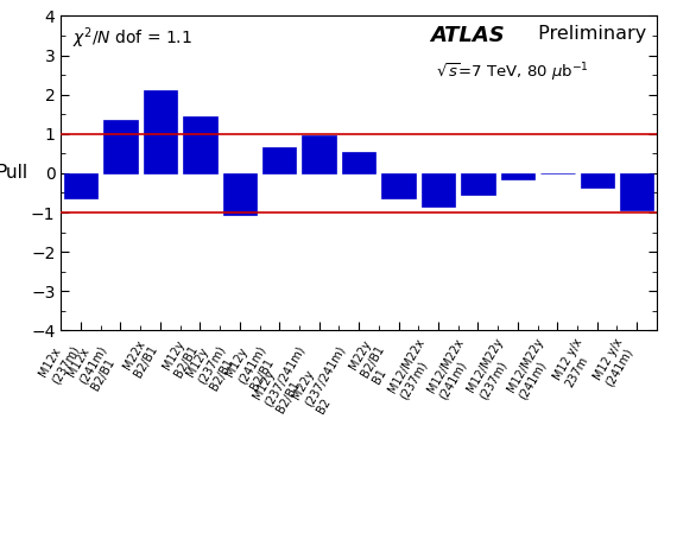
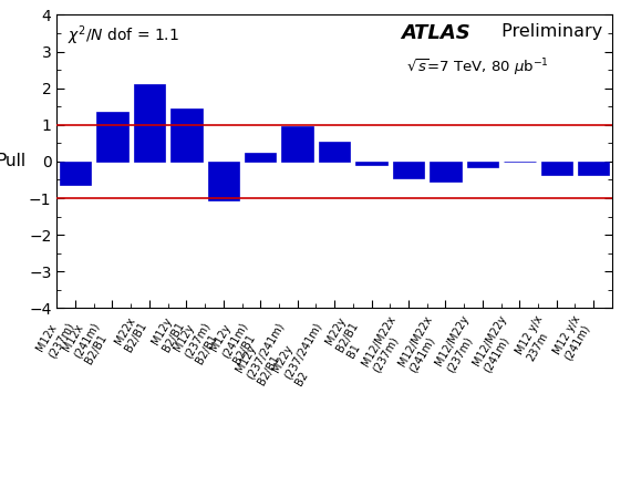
M12y (241m) B2/B1: 0.65 -> 0.25
M22y B2/B1 B1: -0.65 -> -0.10
M12/M22x (237m): -0.85 -> -0.45
M12 y/x (241m): -0.95 -> -0.35
